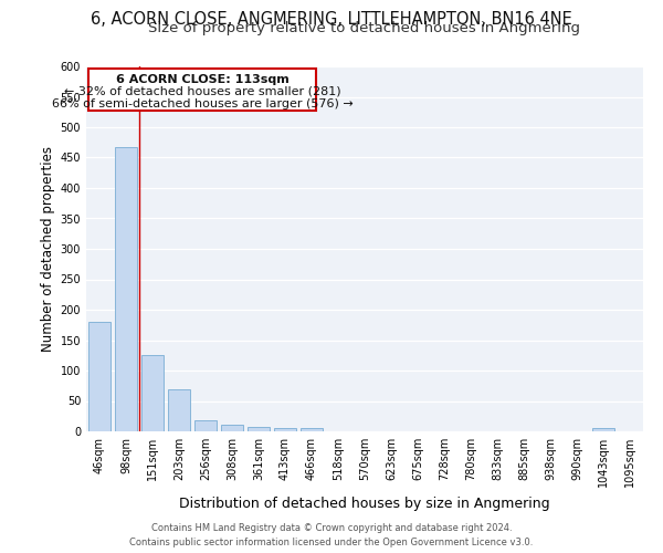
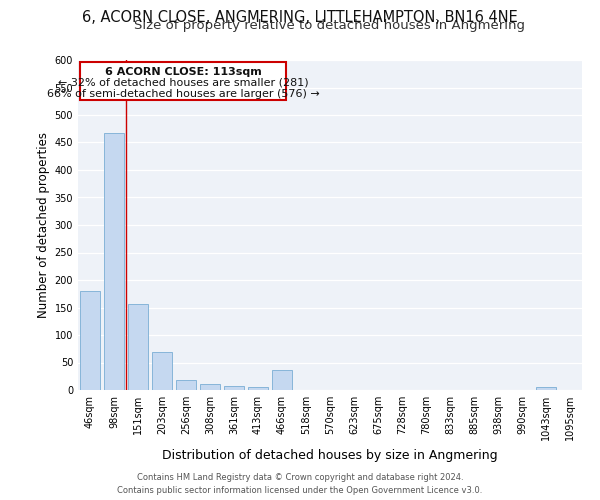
151sqm: 126 -> 156
466sqm: 5 -> 36
